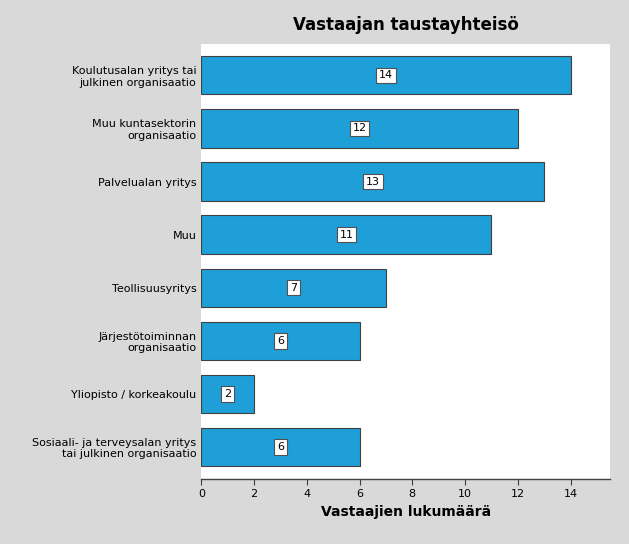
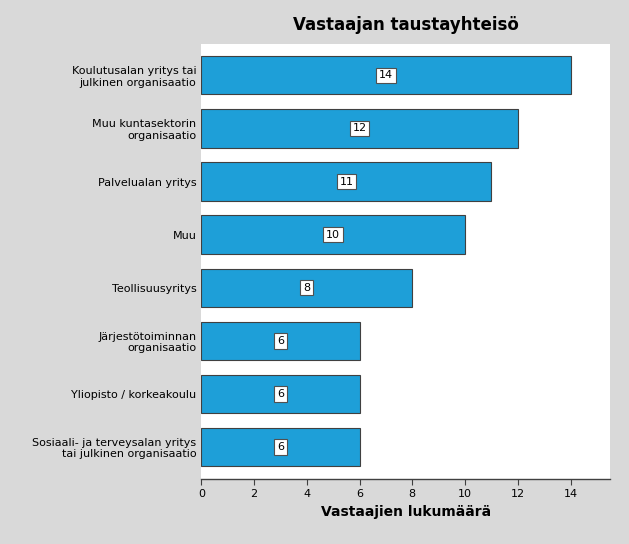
Palvelualan yritys: 13 -> 11
Muu: 11 -> 10
Teollisuusyritys: 7 -> 8
Yliopisto / korkeakoulu: 2 -> 6
